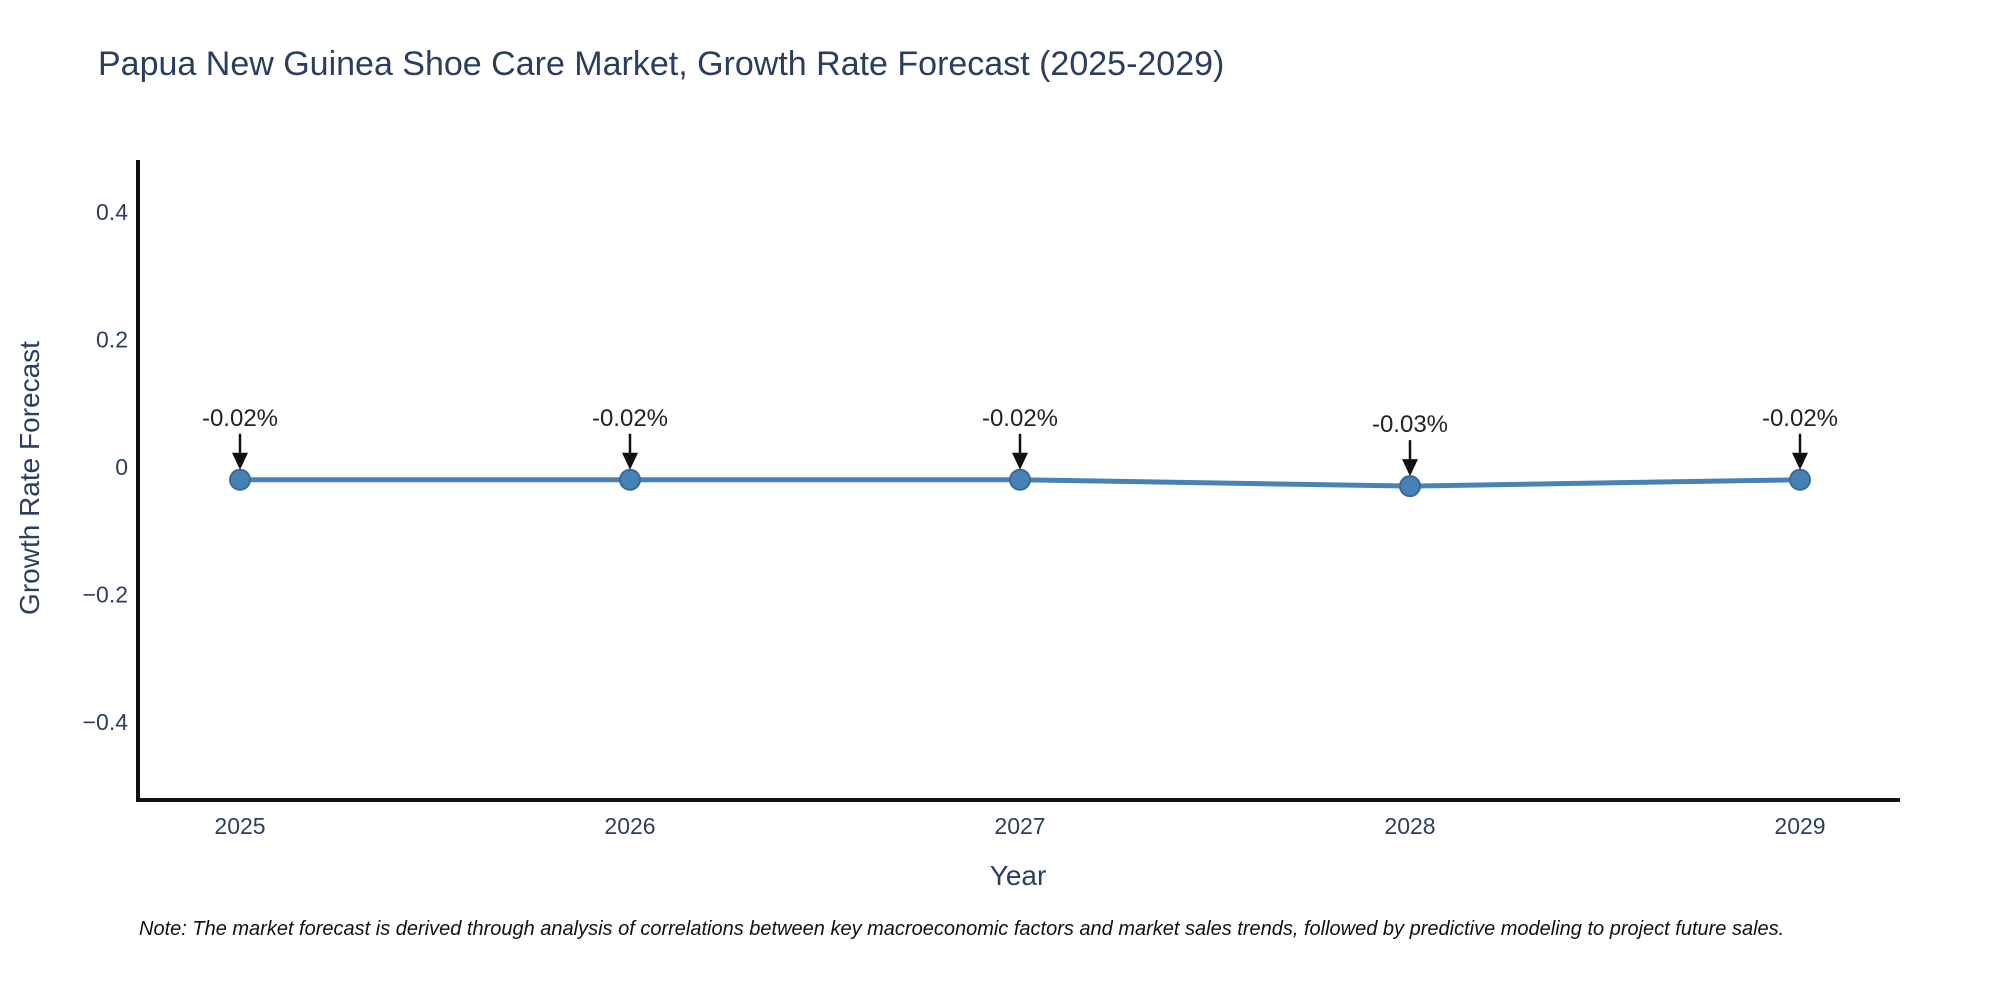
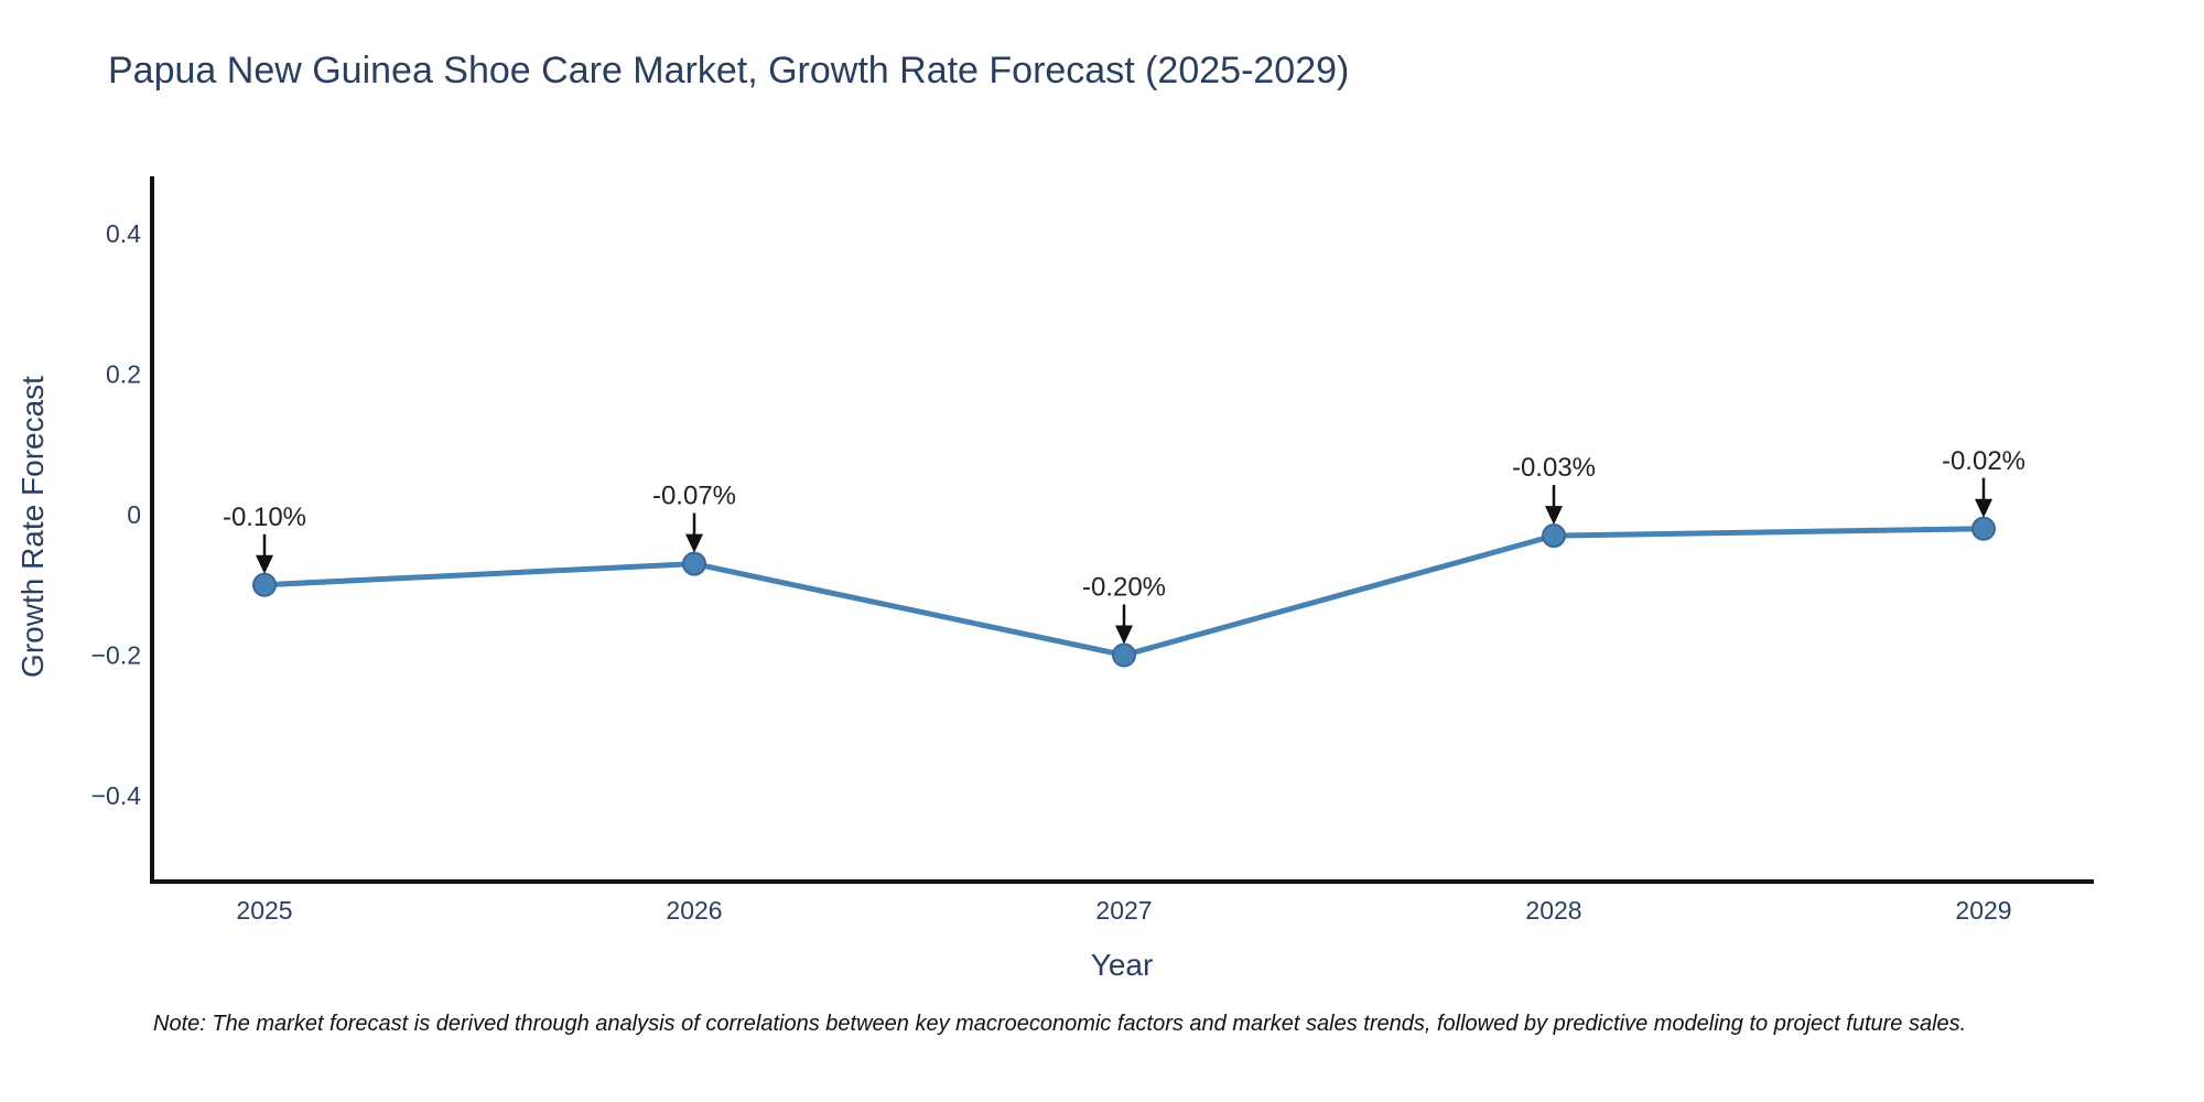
2025: -0.02% -> -0.10%
2026: -0.02% -> -0.07%
2027: -0.02% -> -0.20%
